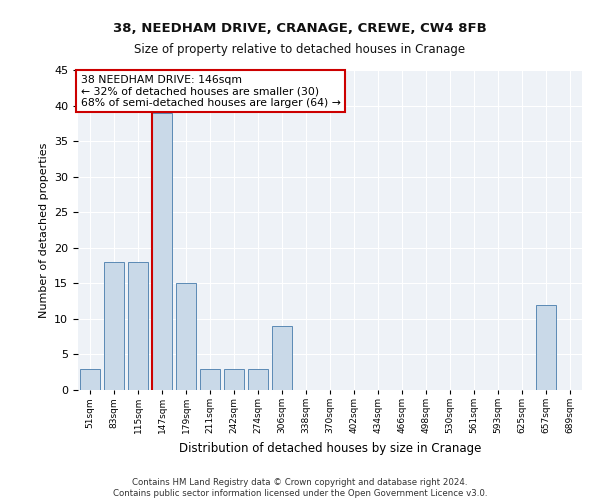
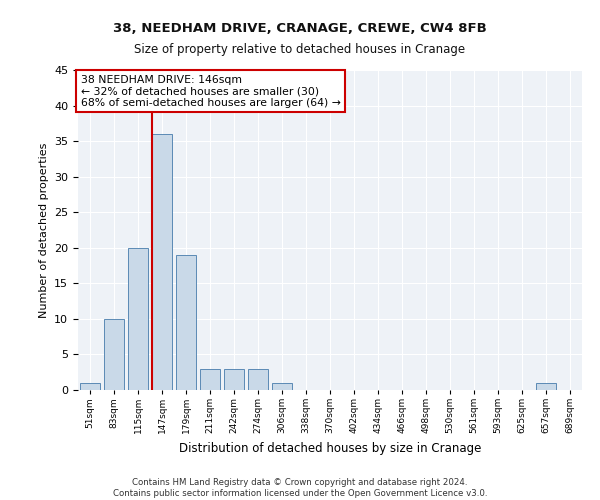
51sqm: 3 -> 1
83sqm: 18 -> 10
115sqm: 18 -> 20
147sqm: 39 -> 36
179sqm: 15 -> 19
306sqm: 9 -> 1
657sqm: 12 -> 1
